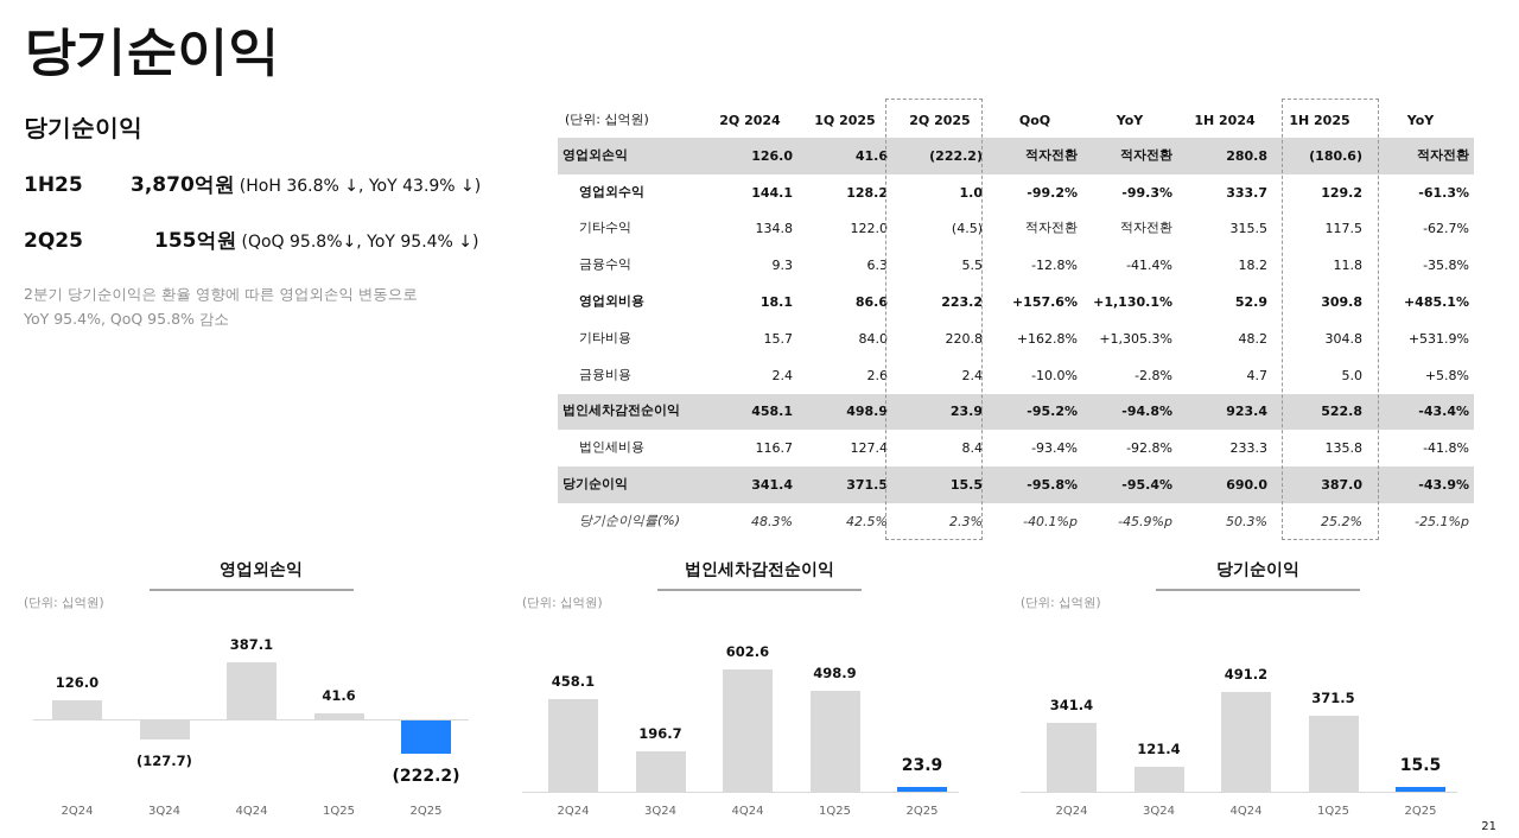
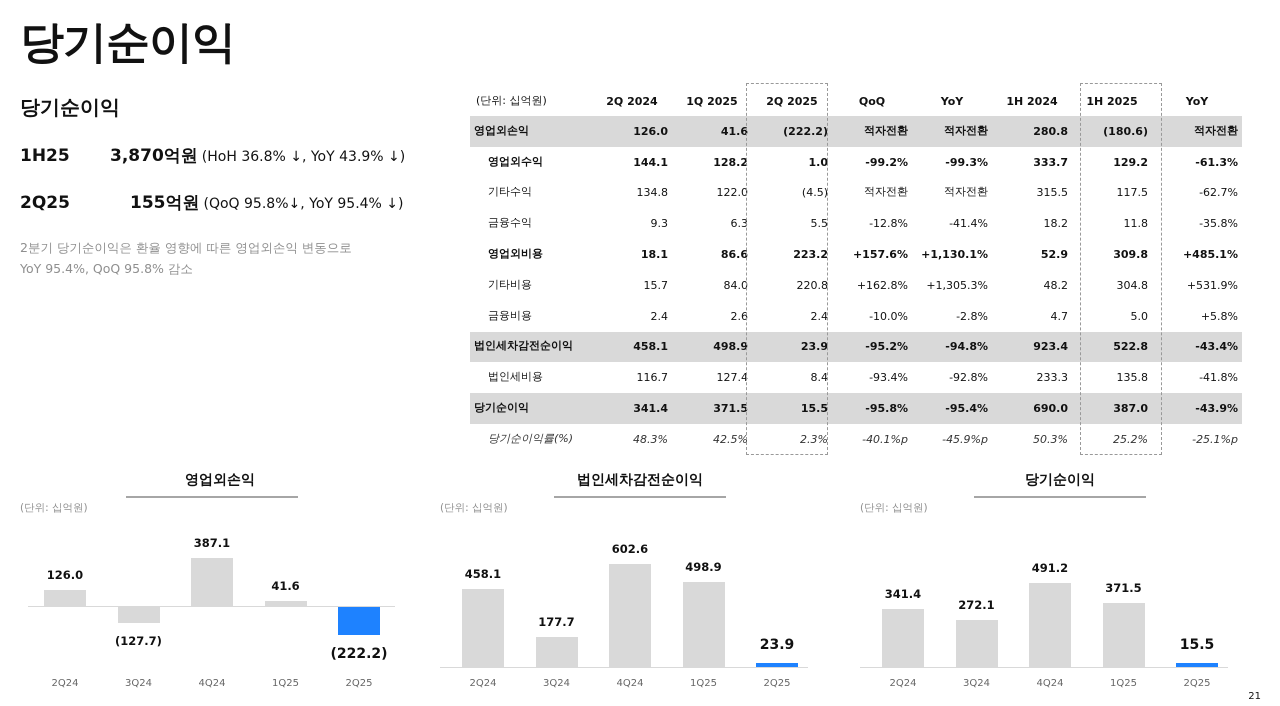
법인세차감전순이익/3Q24: 196.7 -> 177.7
당기순이익/3Q24: 121.4 -> 272.1
